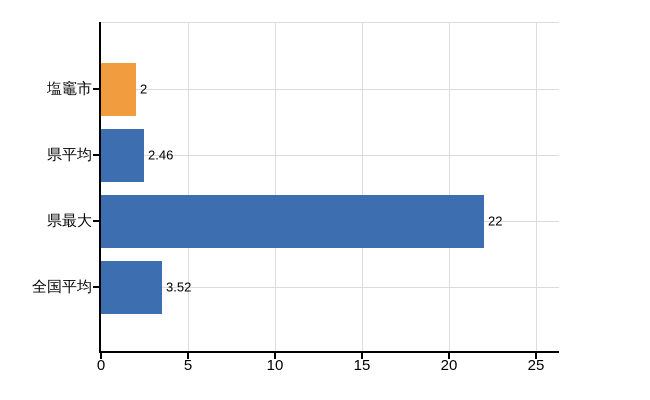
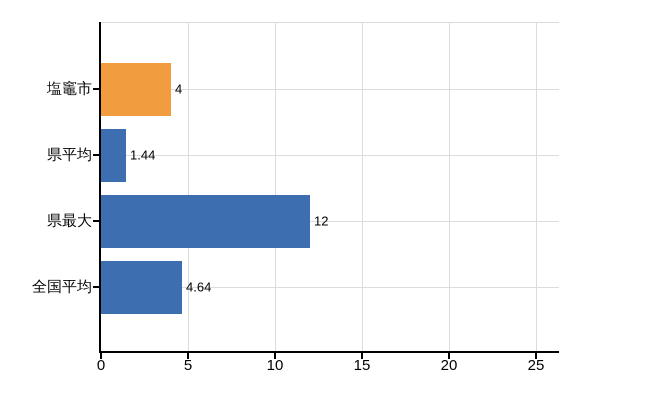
塩竈市: 2 -> 4
県平均: 2.46 -> 1.44
県最大: 22 -> 12
全国平均: 3.52 -> 4.64
